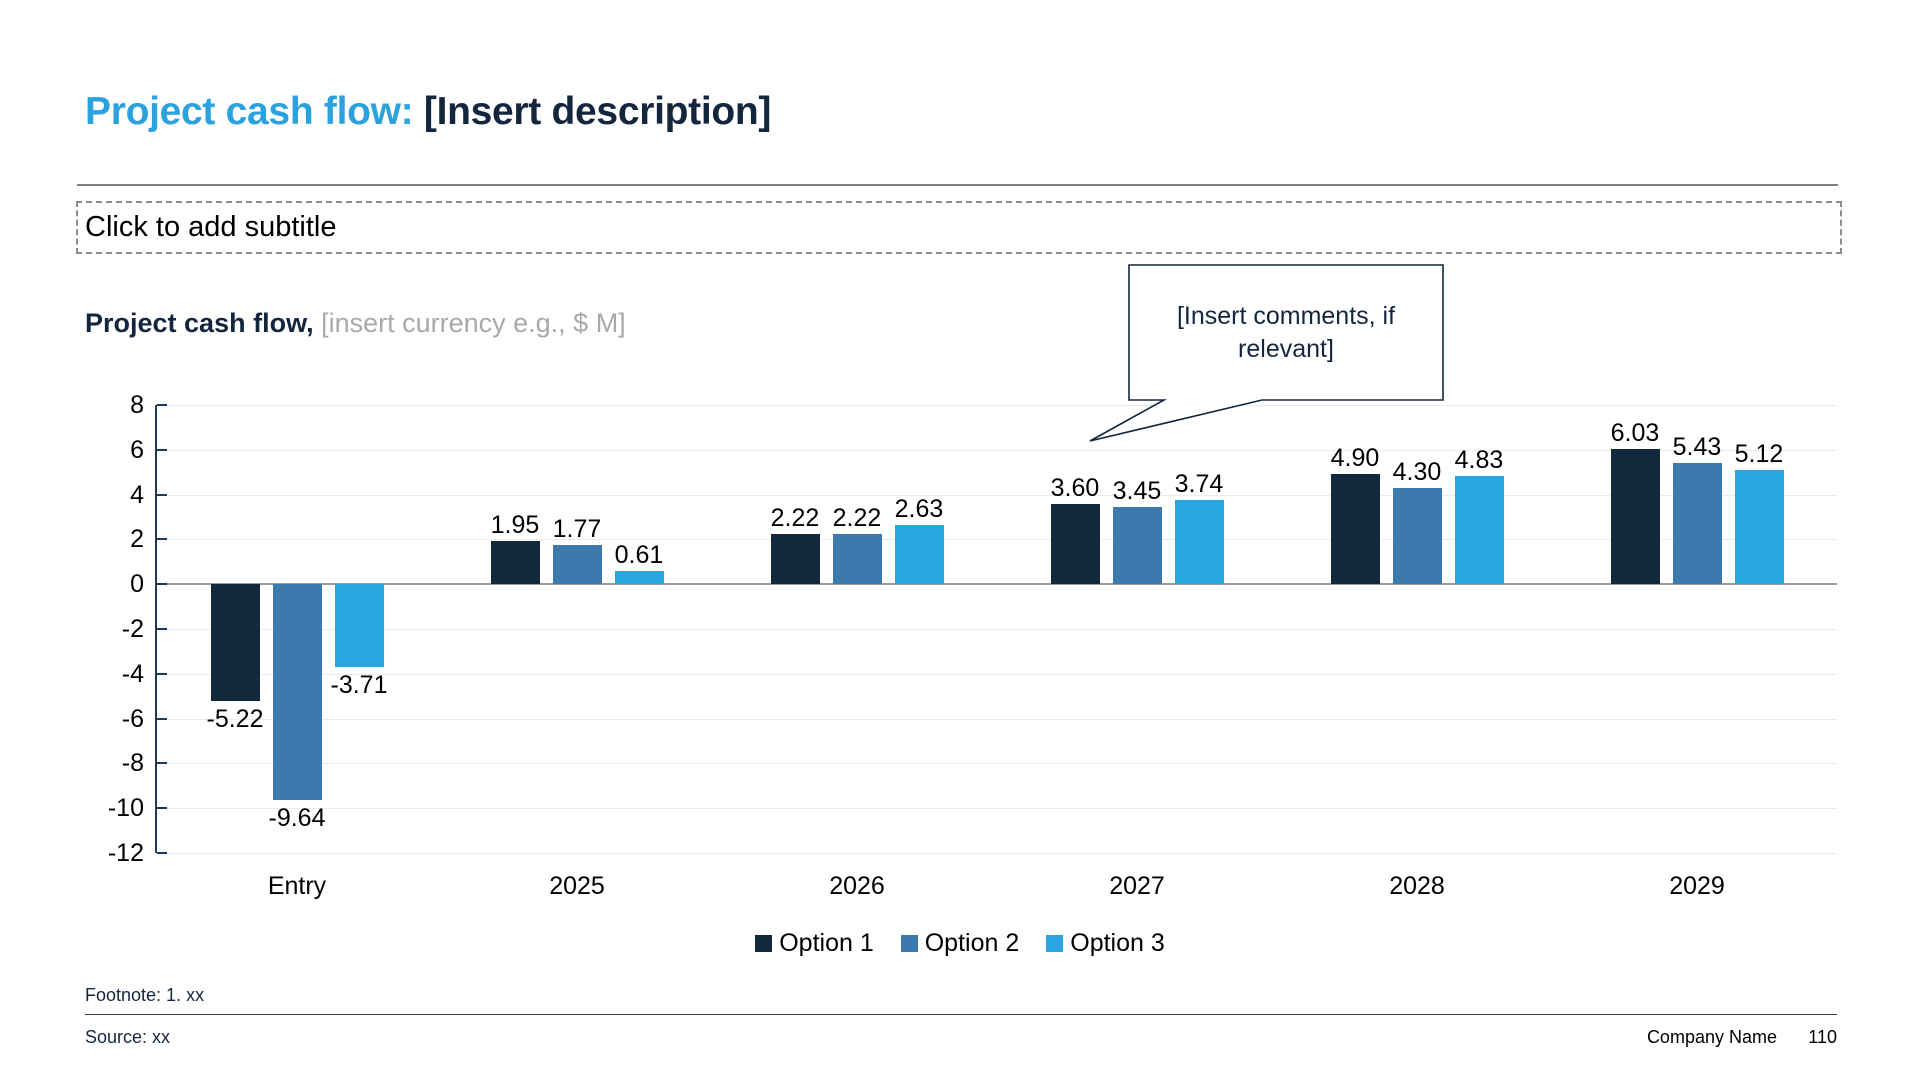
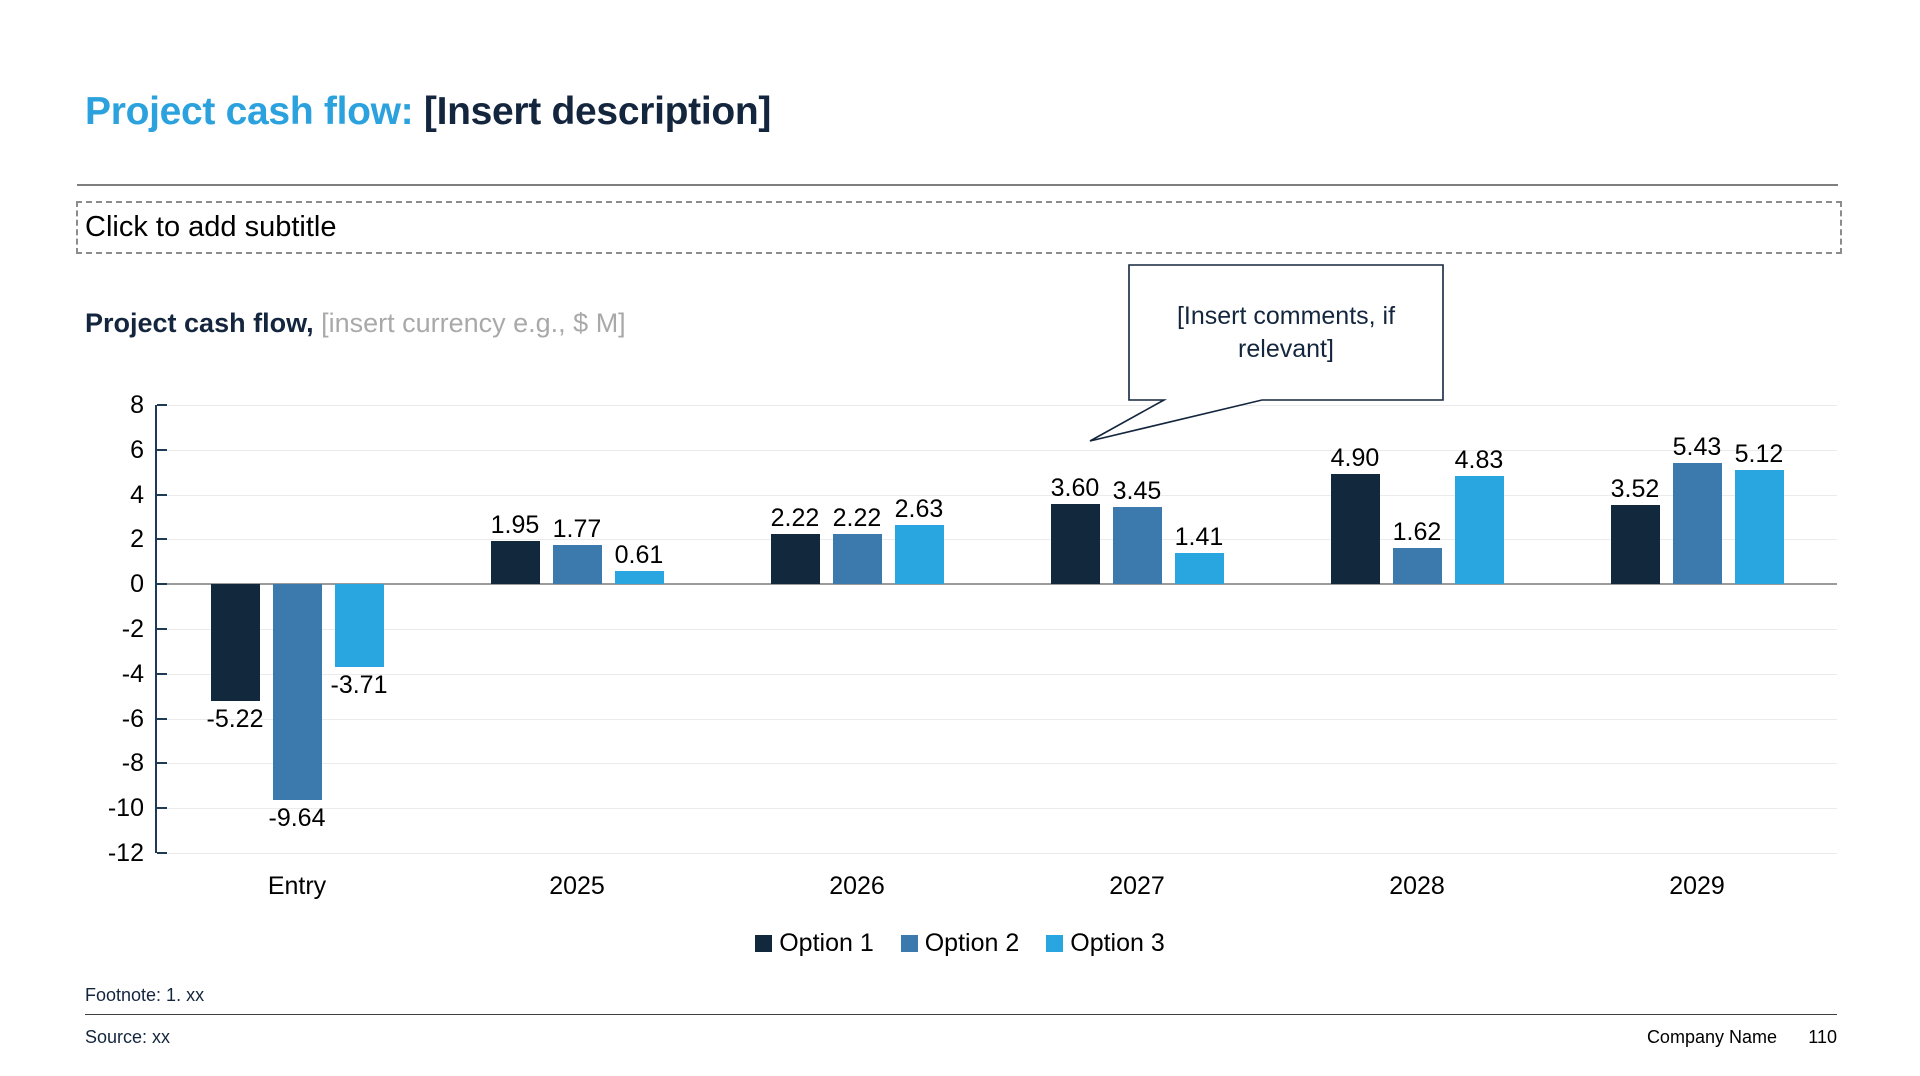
Option 3/2027: 3.74 -> 1.41
Option 2/2028: 4.30 -> 1.62
Option 1/2029: 6.03 -> 3.52
